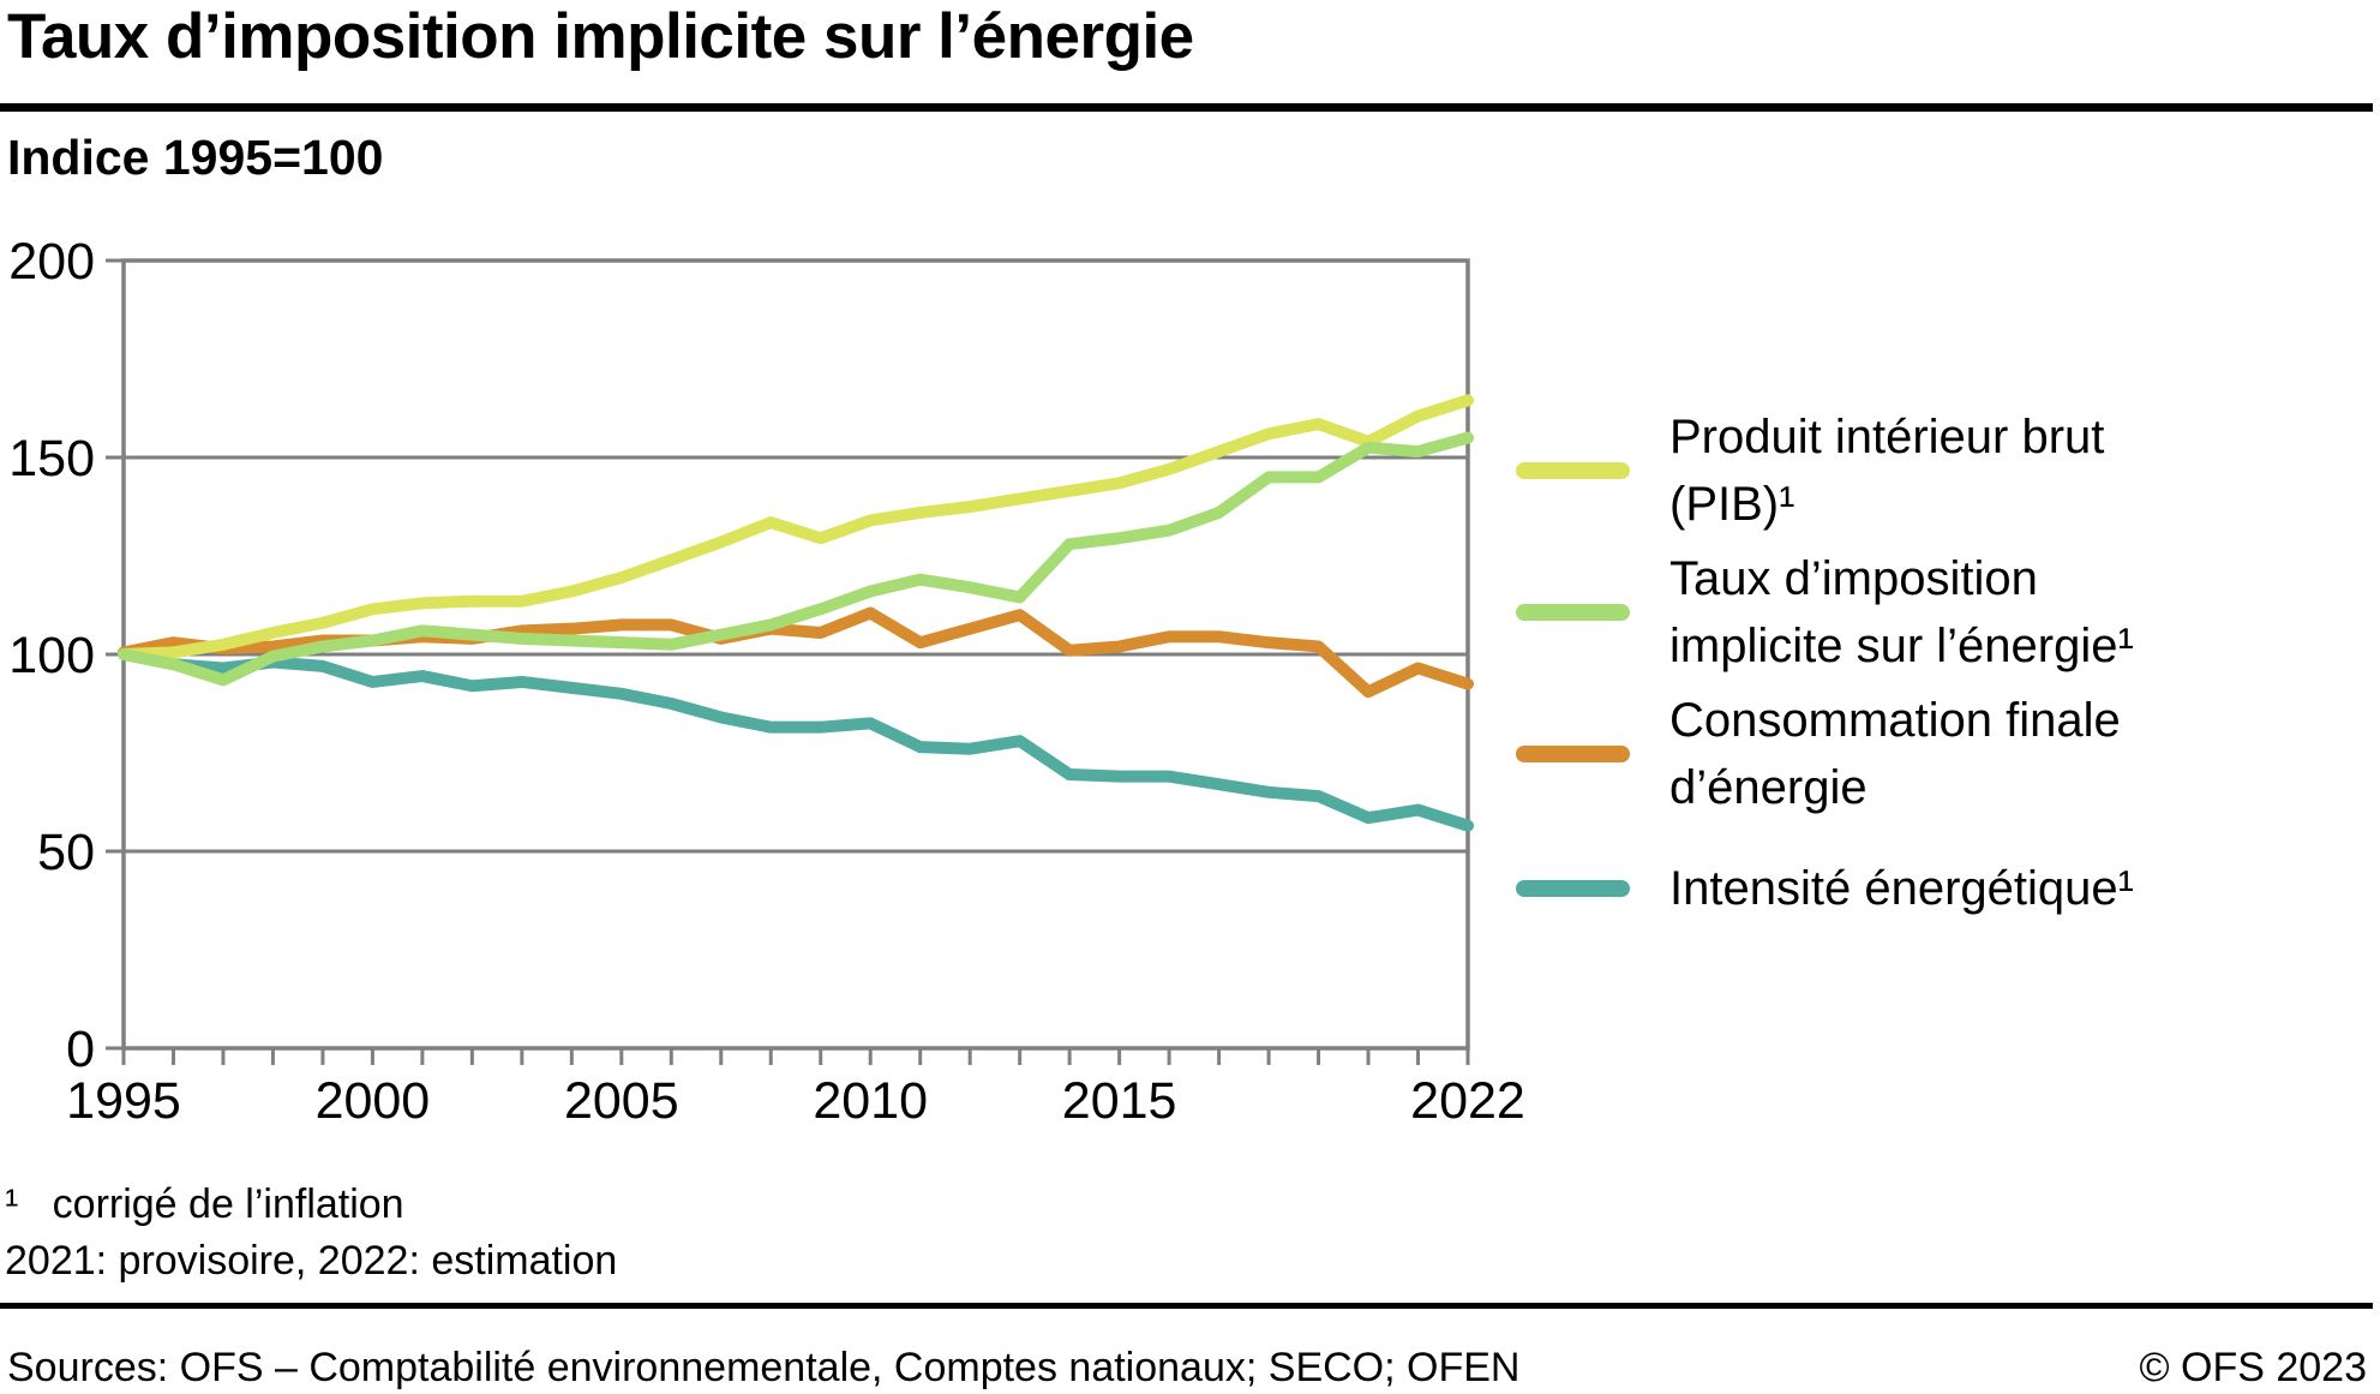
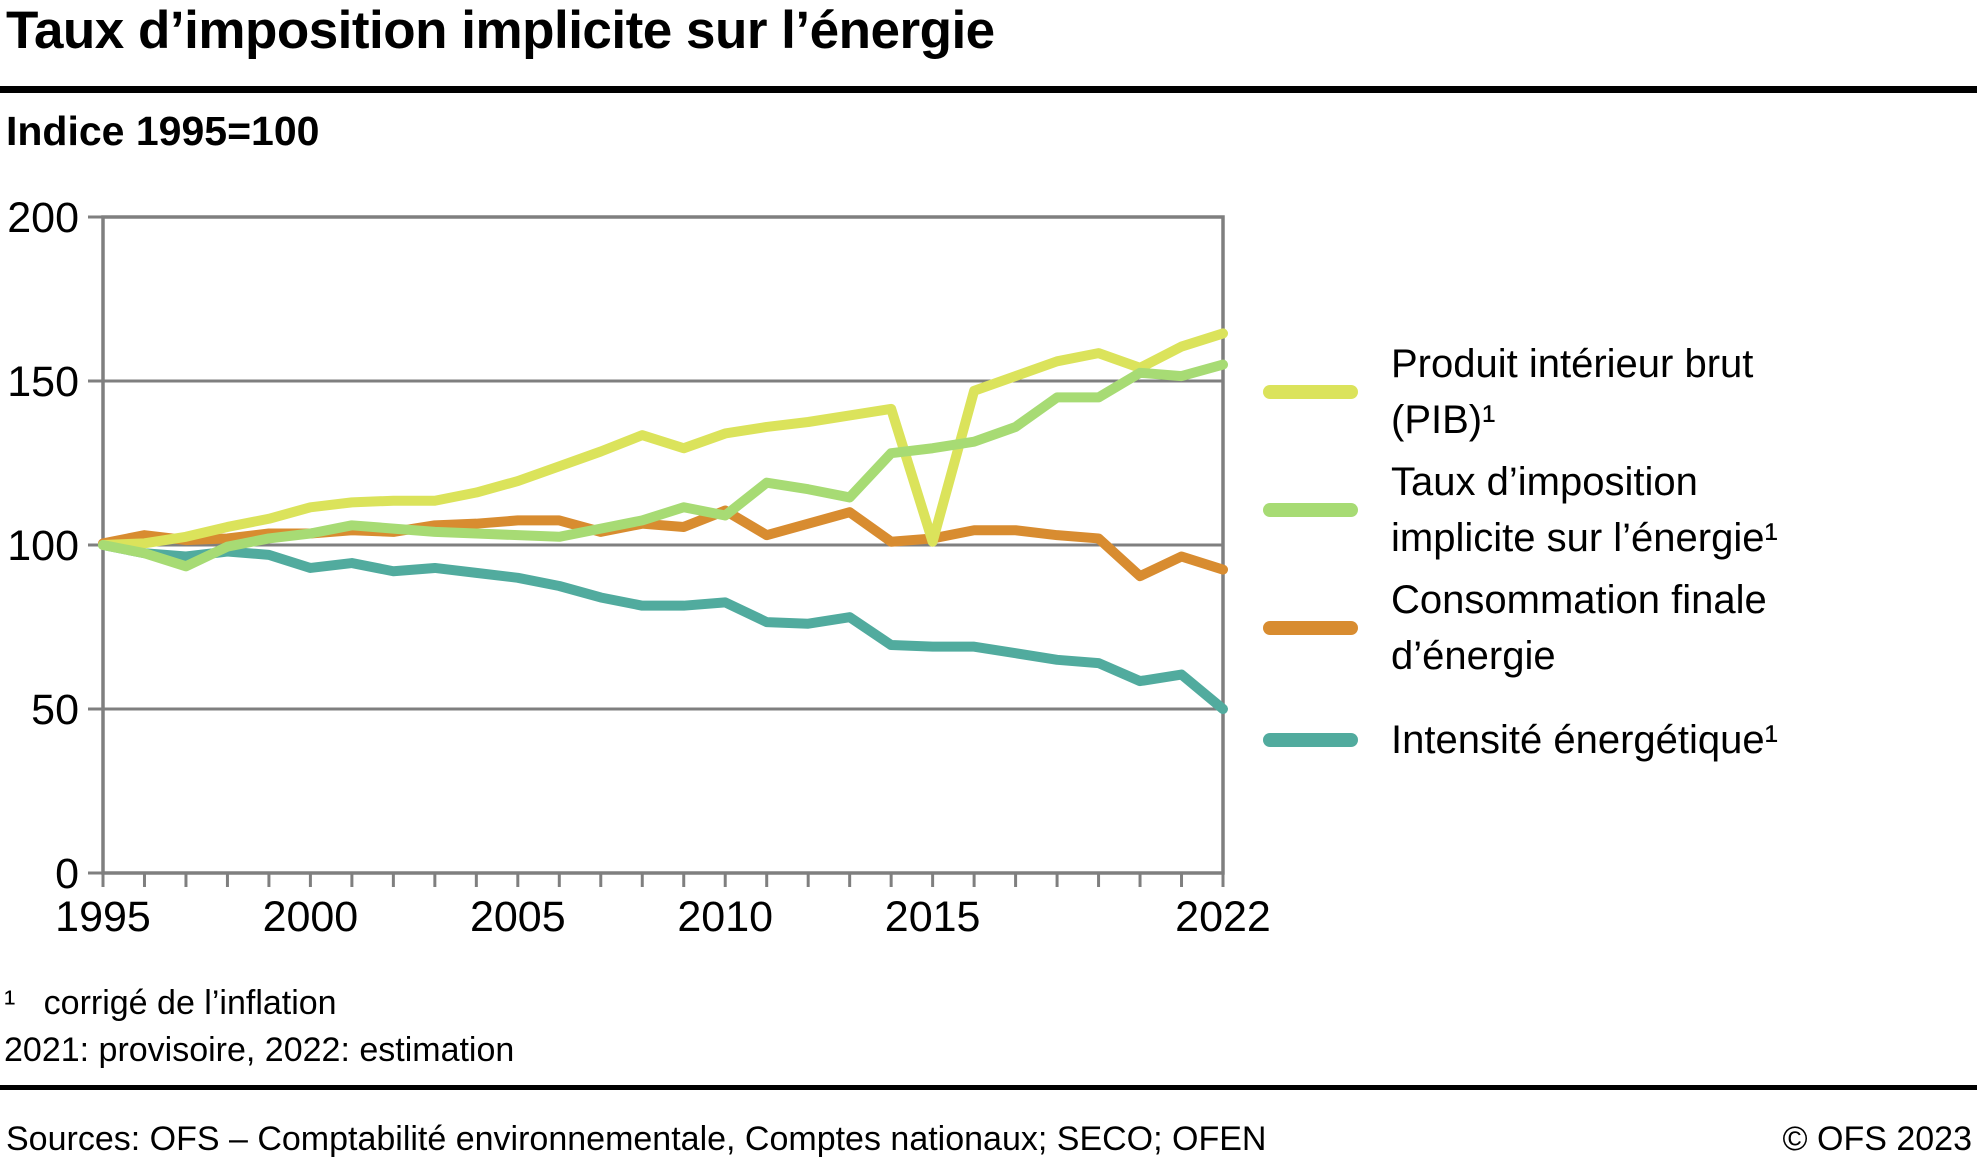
Taux d’imposition implicite sur l’énergie¹/2010: 116 -> 109
Produit intérieur brut (PIB)¹/2015: 144 -> 101
Intensité énergétique¹/2022: 56 -> 50
